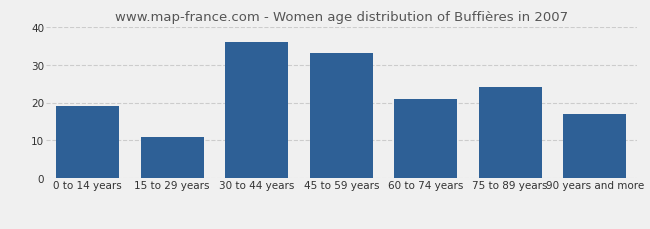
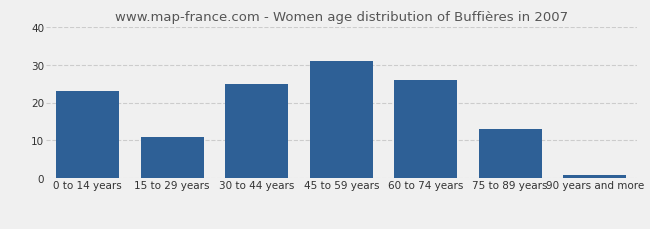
0 to 14 years: 19 -> 23
30 to 44 years: 36 -> 25
45 to 59 years: 33 -> 31
60 to 74 years: 21 -> 26
75 to 89 years: 24 -> 13
90 years and more: 17 -> 1
